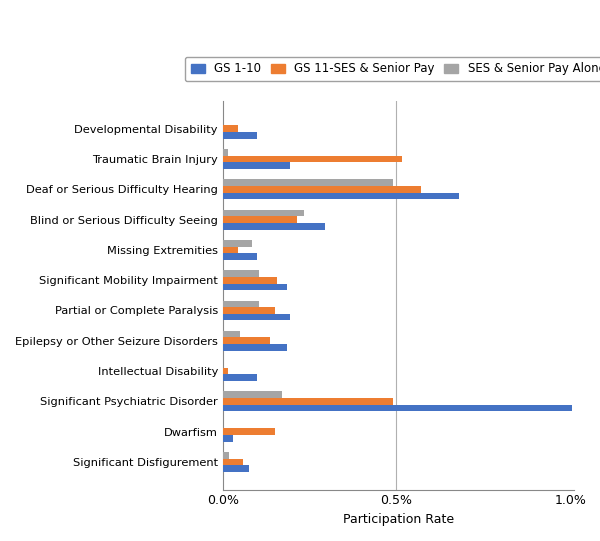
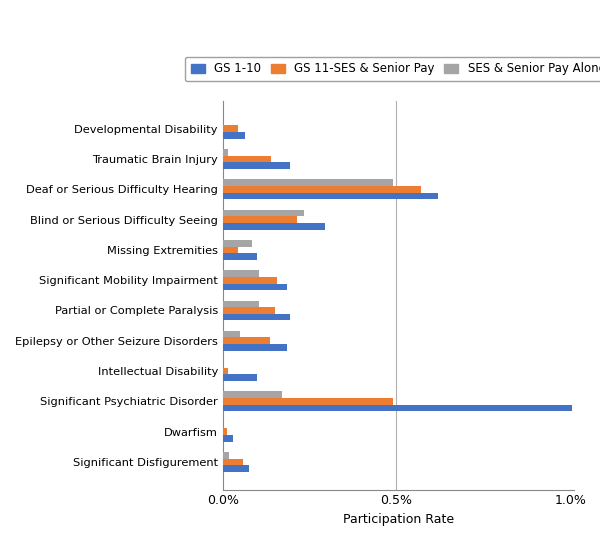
GS 1-10/Developmental Disability: 0.100% -> 0.065%
GS 11-SES & Senior Pay/Traumatic Brain Injury: 0.515% -> 0.140%
GS 1-10/Deaf or Serious Difficulty Hearing: 0.680% -> 0.620%
GS 11-SES & Senior Pay/Dwarfism: 0.150% -> 0.012%
